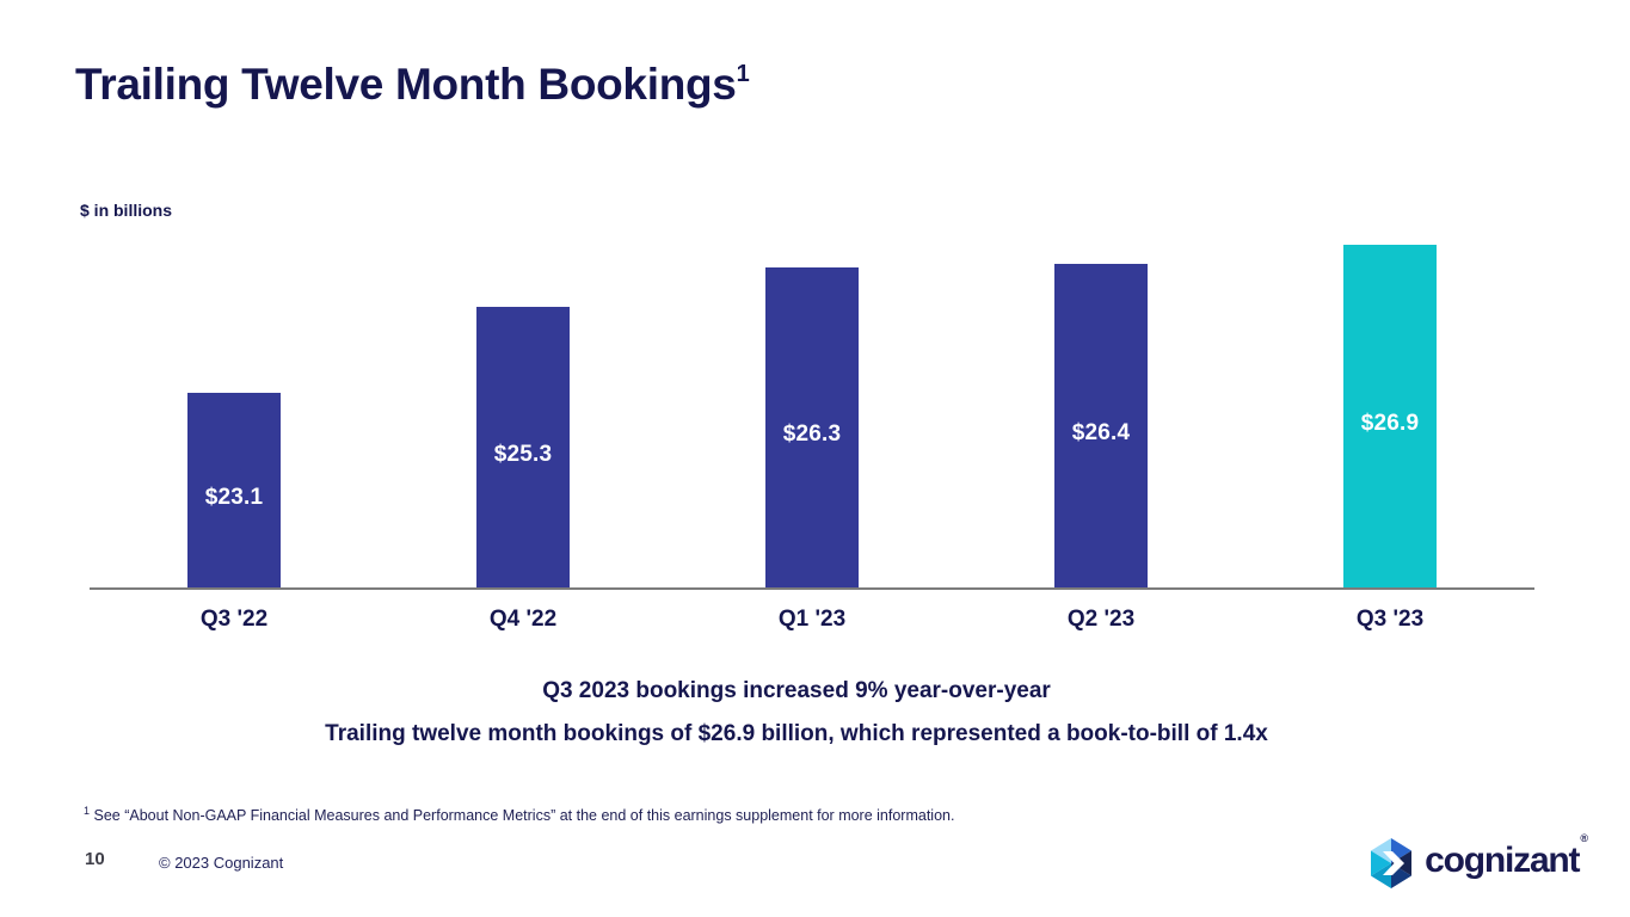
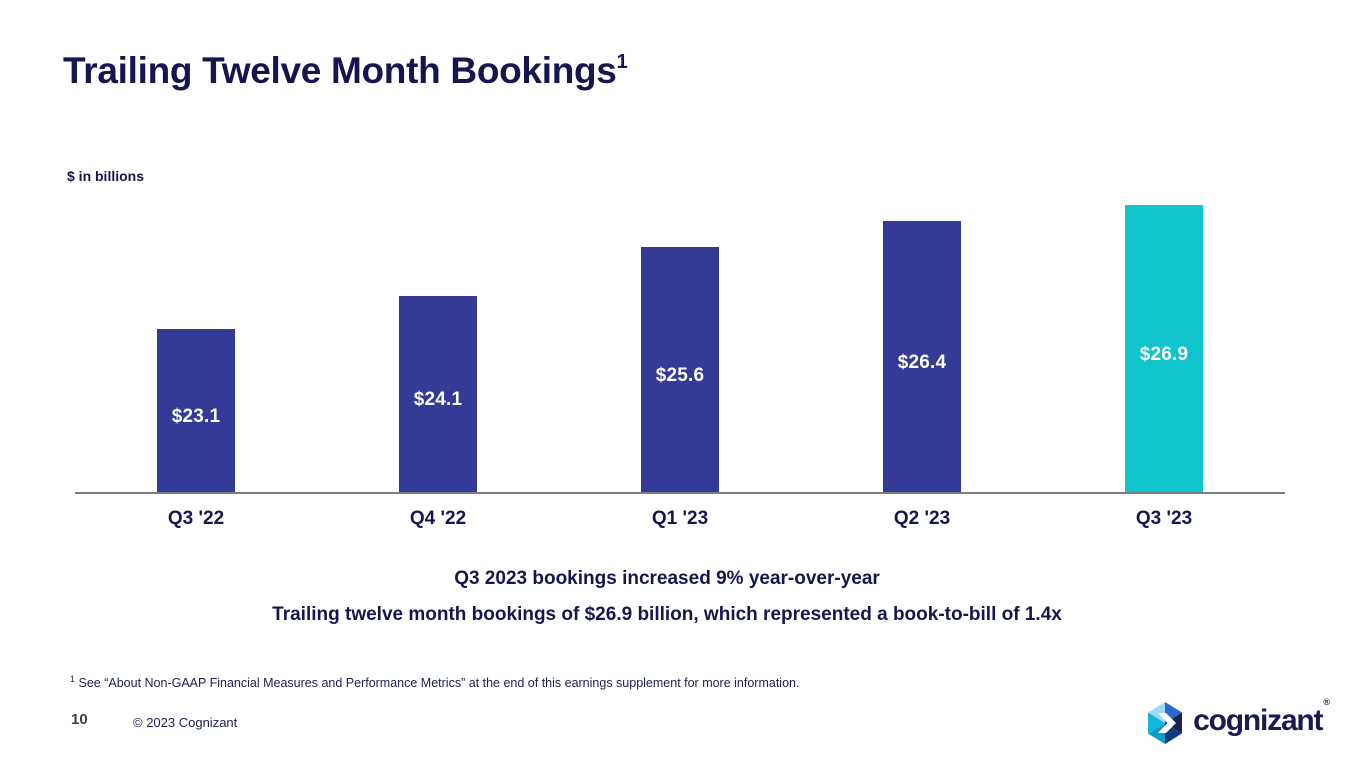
Q4 '22: $25.3 -> $24.1
Q1 '23: $26.3 -> $25.6
